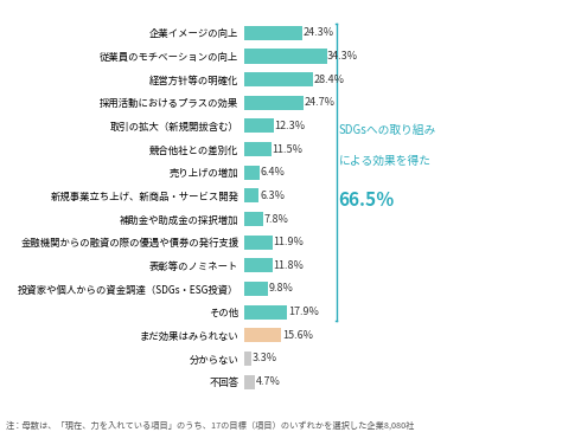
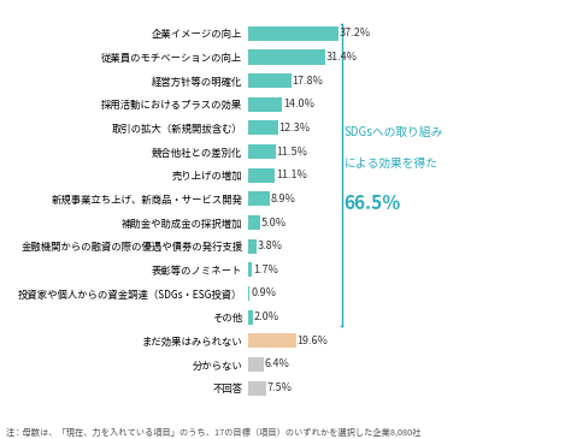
企業イメージの向上: 24.3% -> 37.2%
従業員のモチベーションの向上: 34.3% -> 31.4%
経営方针等の明確化: 28.4% -> 17.8%
採用活動におけるプラスの効果: 24.7% -> 14.0%
売り上げの増加: 6.4% -> 11.1%
新規事業立ち上げ、新商品・サービス開発: 6.3% -> 8.9%
補助金や助成金の採択増加: 7.8% -> 5.0%
金融機関からの融資の際の優遇や債券の発行支援: 11.9% -> 3.8%
表彰等のノミネート: 11.8% -> 1.7%
投資家や個人からの資金調達（SDGs・ESG投資）: 9.8% -> 0.9%
その他: 17.9% -> 2.0%
まだ効果はみられない: 15.6% -> 19.6%
分からない: 3.3% -> 6.4%
不回答: 4.7% -> 7.5%
